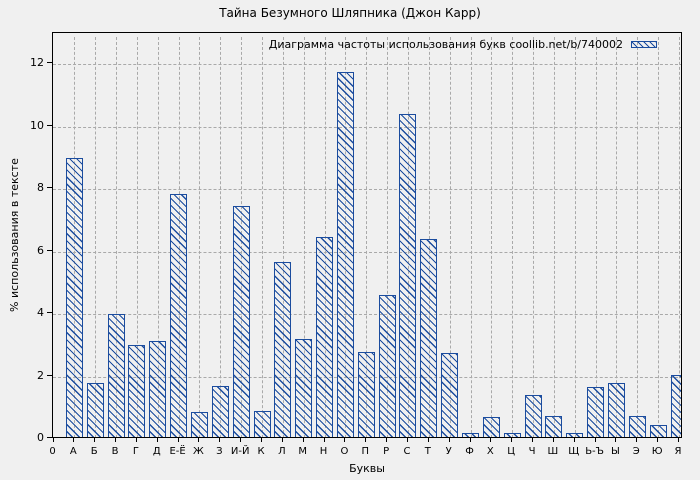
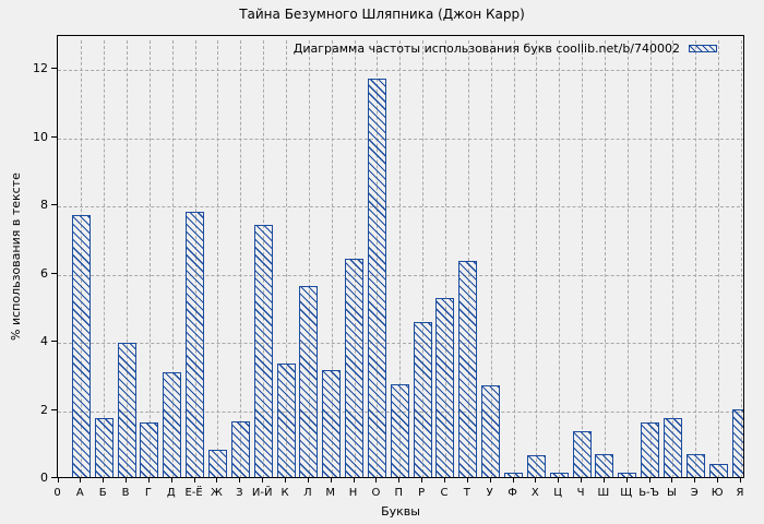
А: 9.0 -> 7.8
Г: 3.0 -> 1.6
К: 0.9 -> 3.4
С: 10.4 -> 5.3
